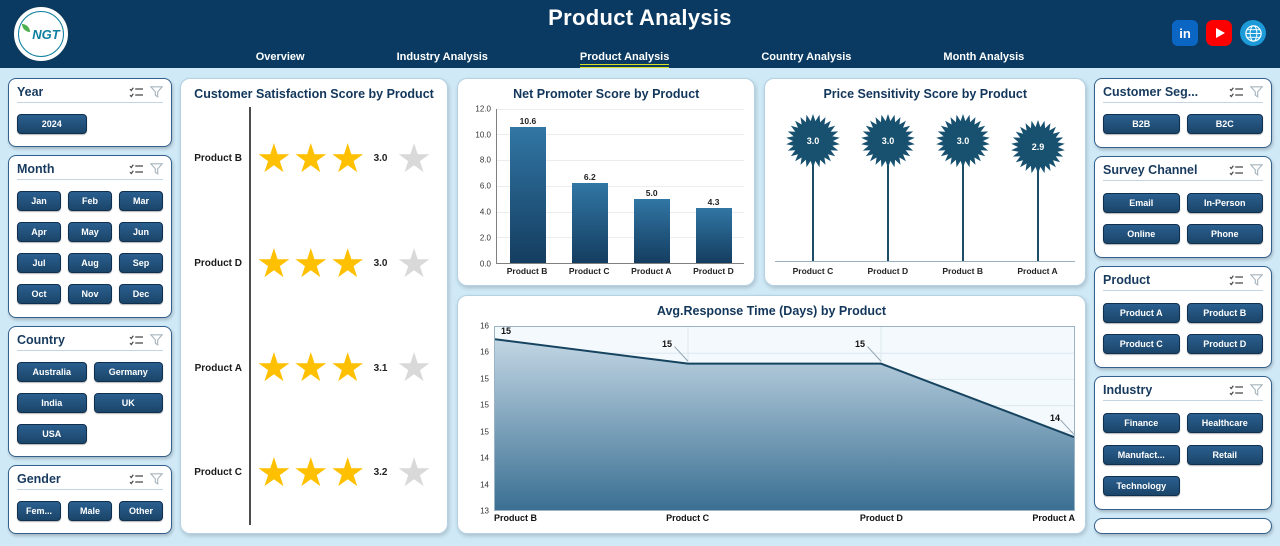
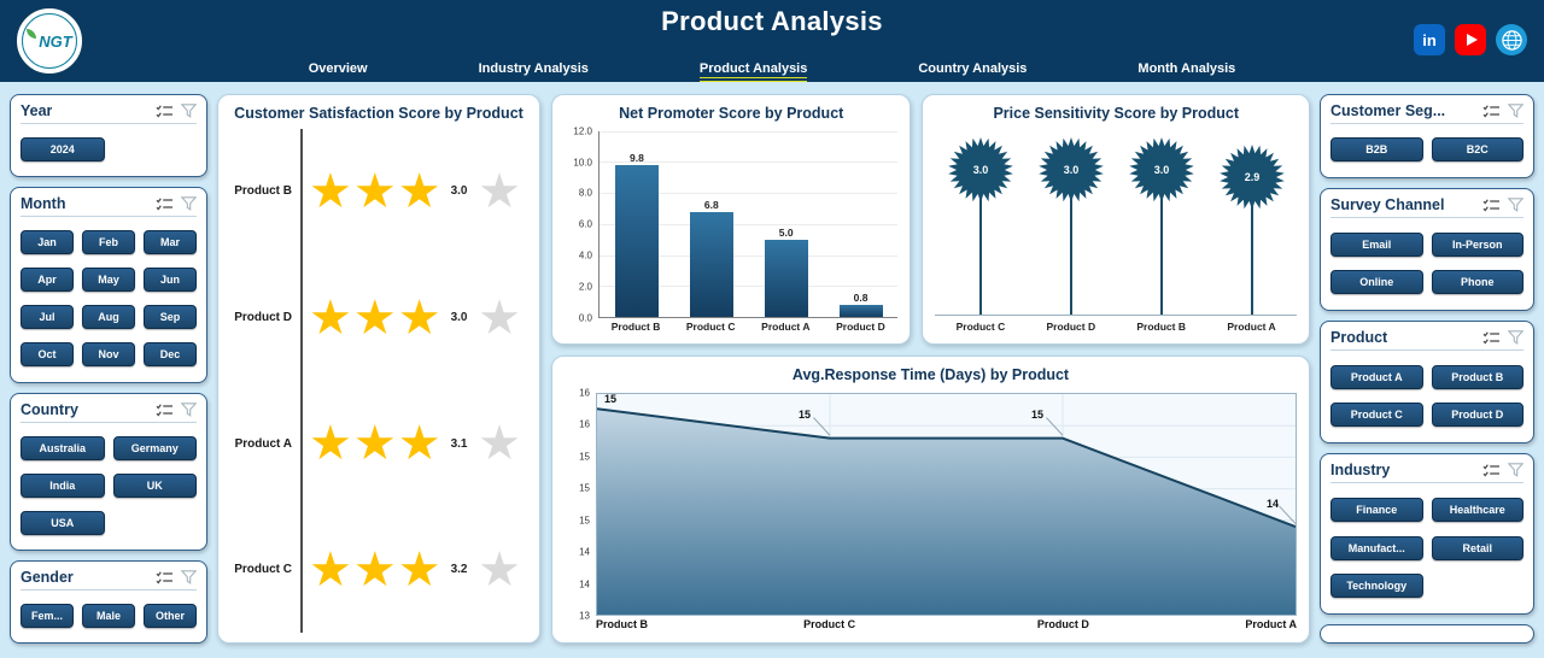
Net Promoter Score by Product/Product B: 10.6 -> 9.8
Net Promoter Score by Product/Product C: 6.2 -> 6.8
Net Promoter Score by Product/Product D: 4.3 -> 0.8
